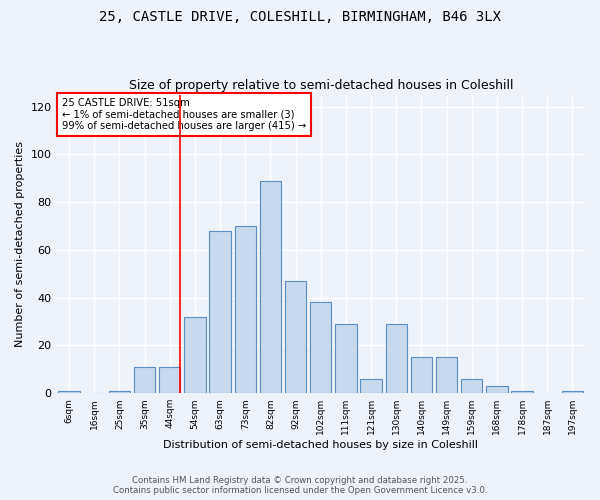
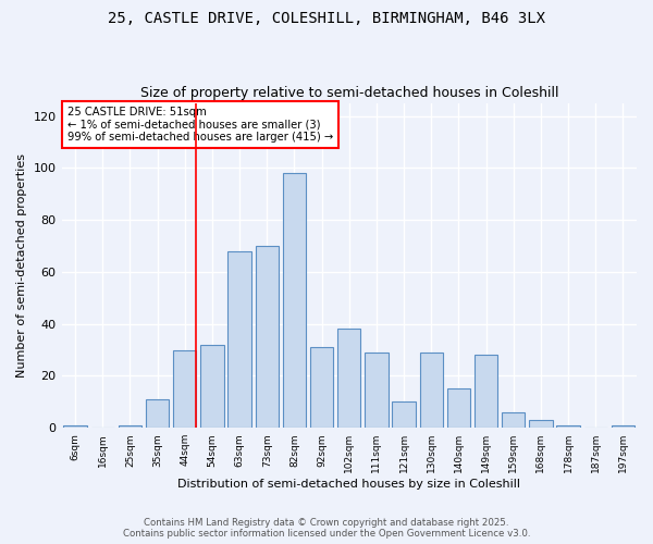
44sqm: 11 -> 30
82sqm: 89 -> 98
92sqm: 47 -> 31
121sqm: 6 -> 10
149sqm: 15 -> 28
